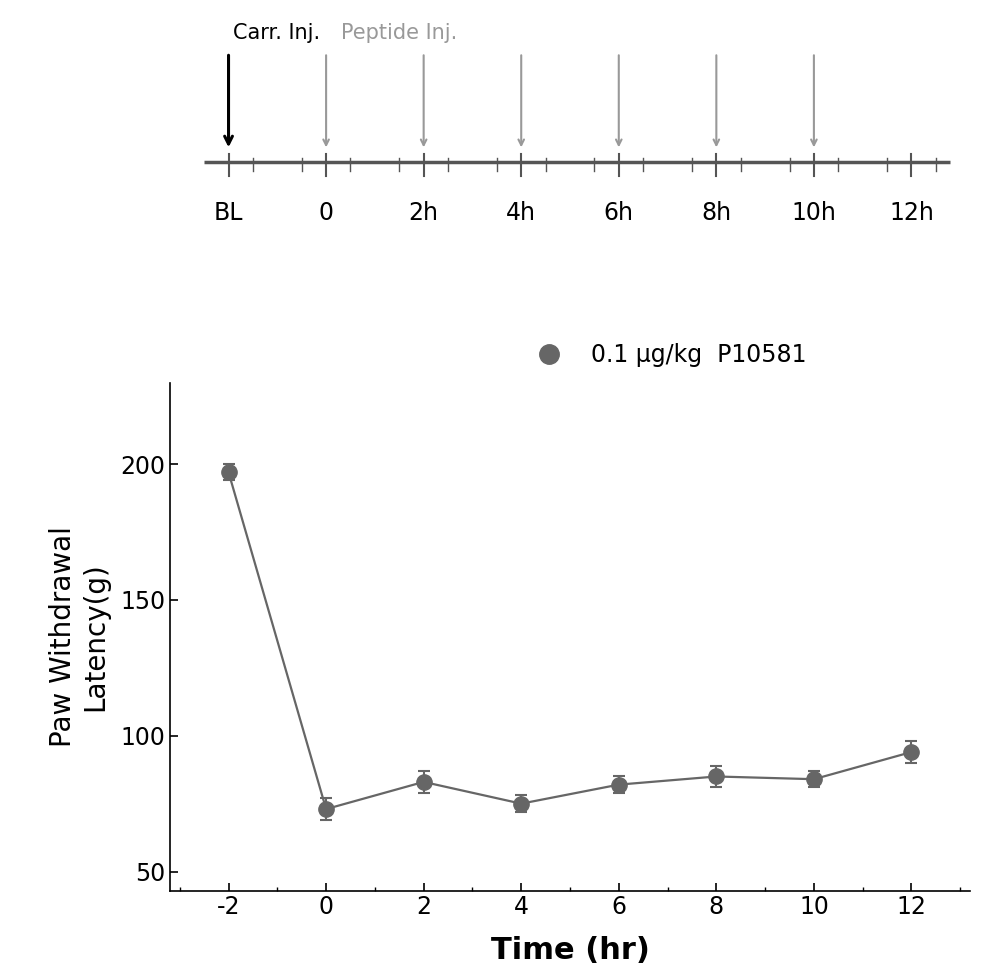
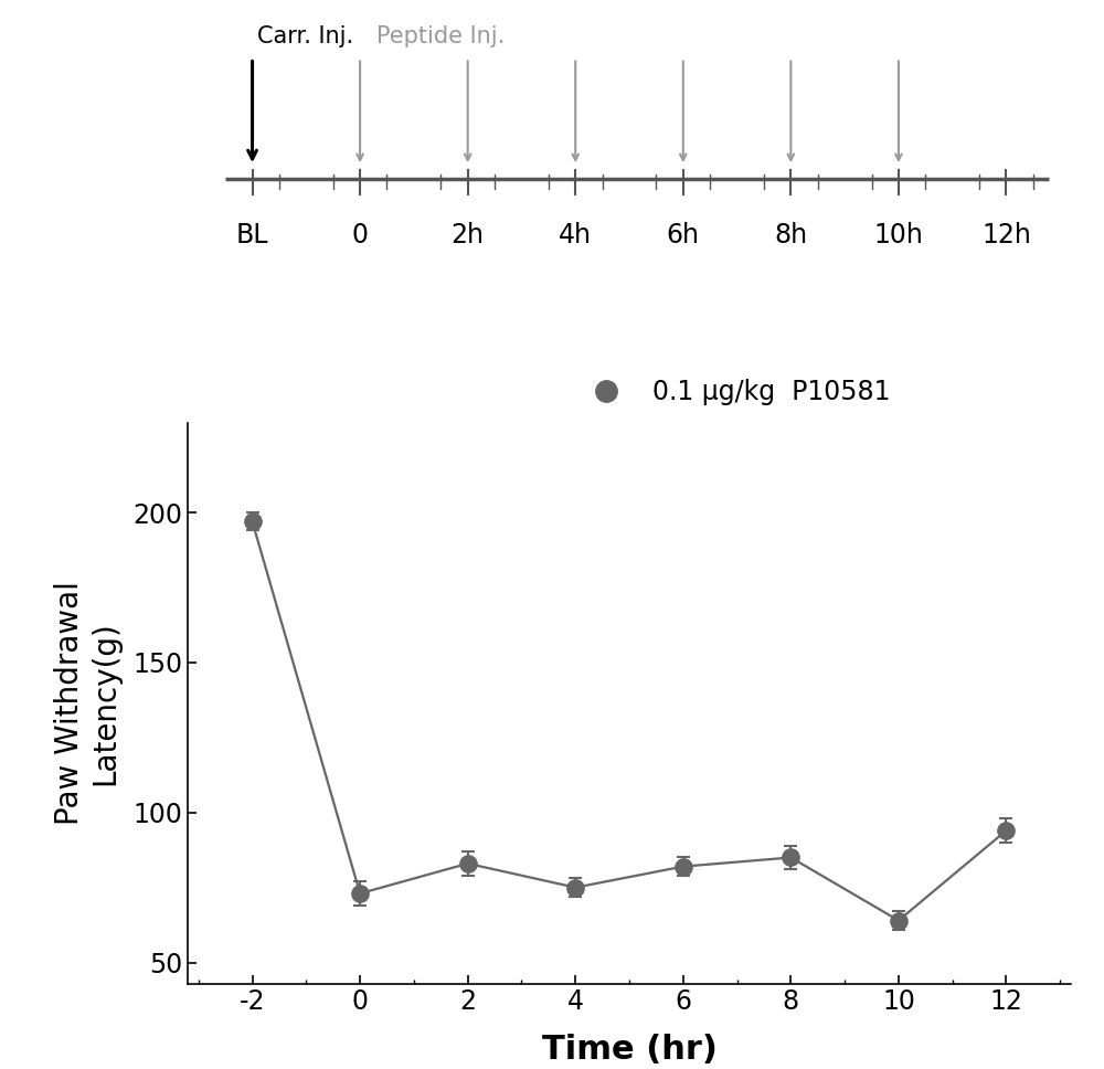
10: 84 -> 64
